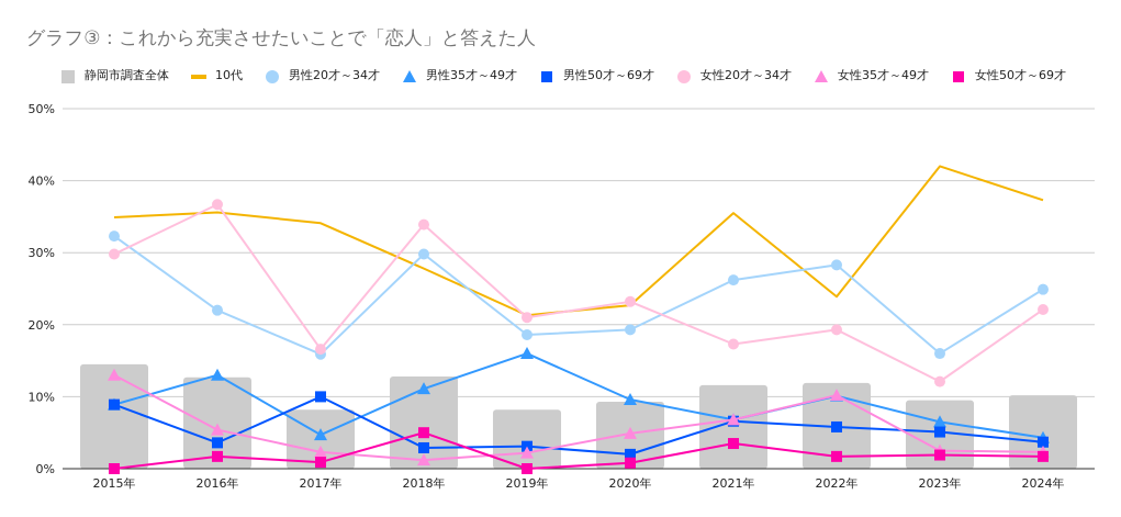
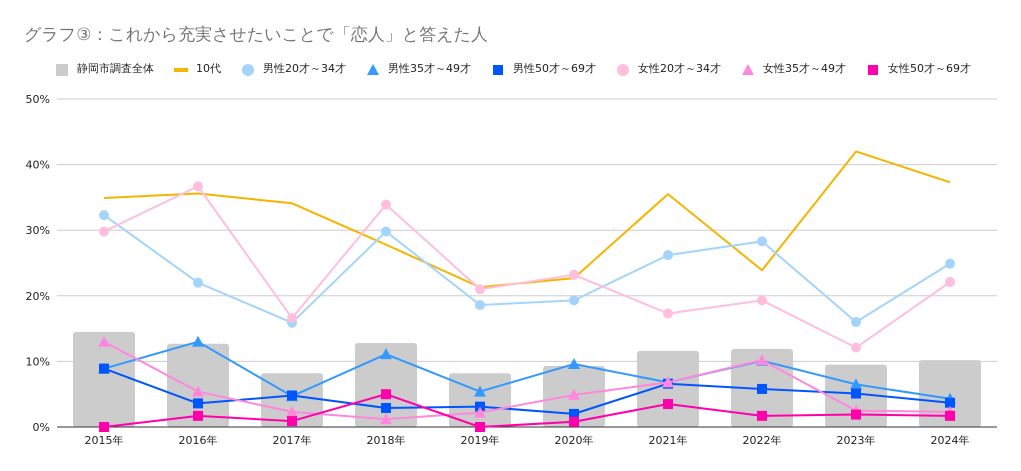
男性50才～69才/2017年: 10% -> 5%
男性35才～49才/2019年: 16% -> 5%
